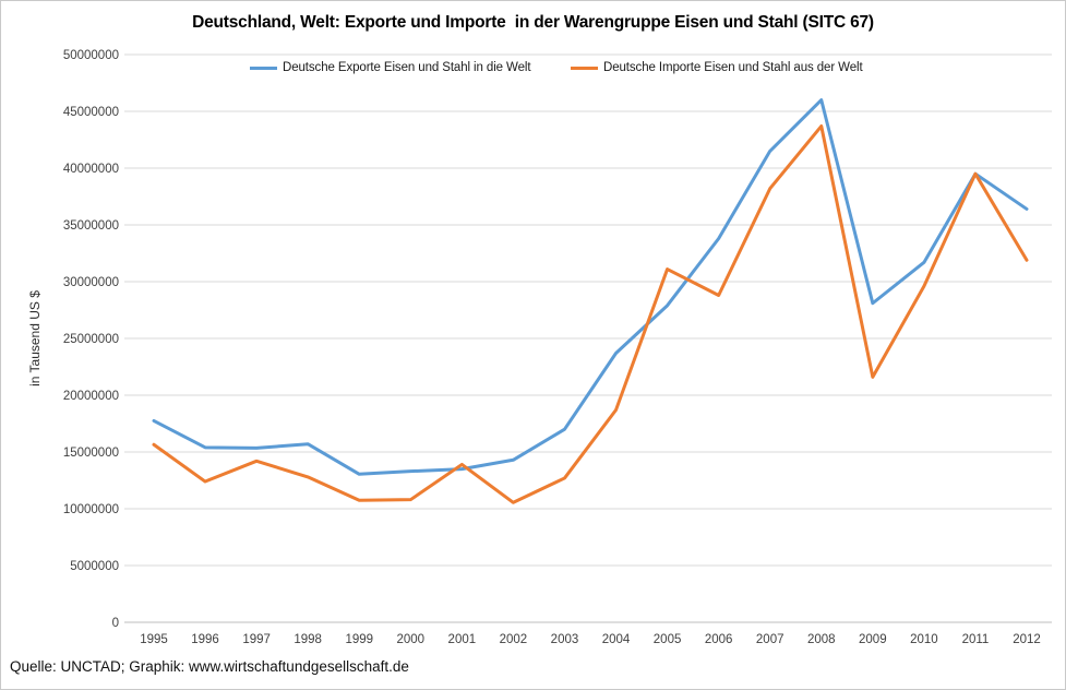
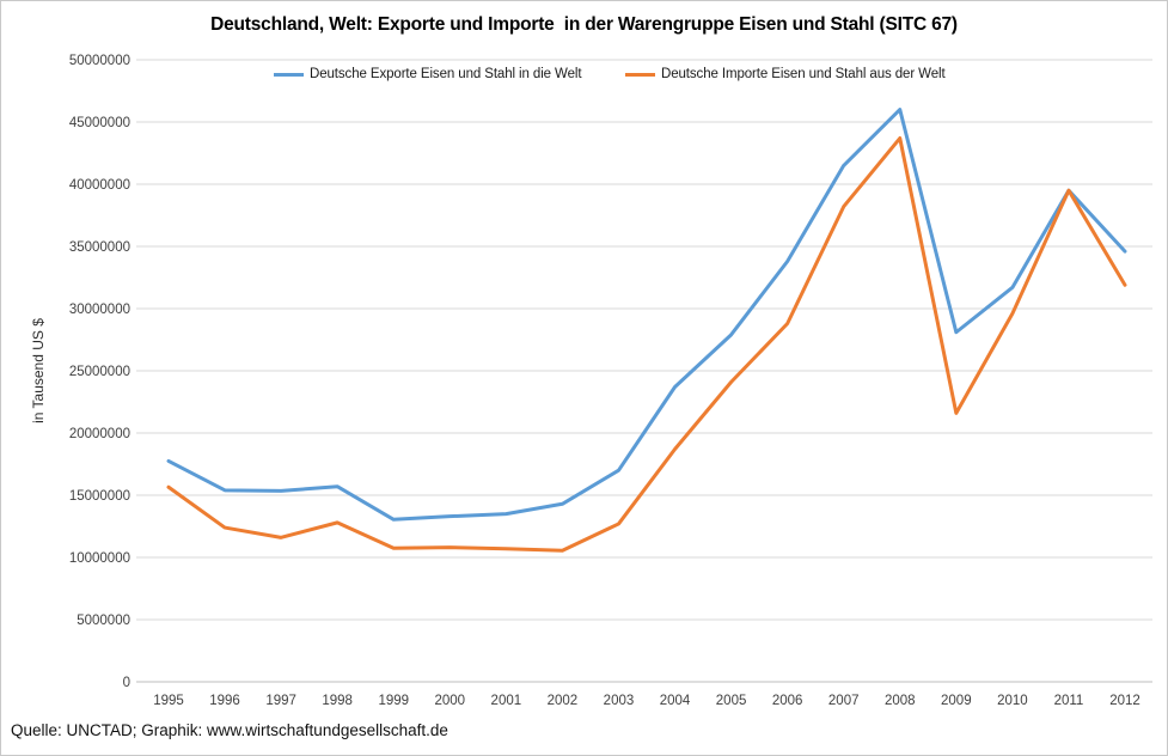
Deutsche Importe Eisen und Stahl aus der Welt/1997: 14200000 -> 11600000
Deutsche Importe Eisen und Stahl aus der Welt/2001: 13900000 -> 10700000
Deutsche Importe Eisen und Stahl aus der Welt/2005: 31100000 -> 24100000
Deutsche Exporte Eisen und Stahl in die Welt/2012: 36400000 -> 34600000
